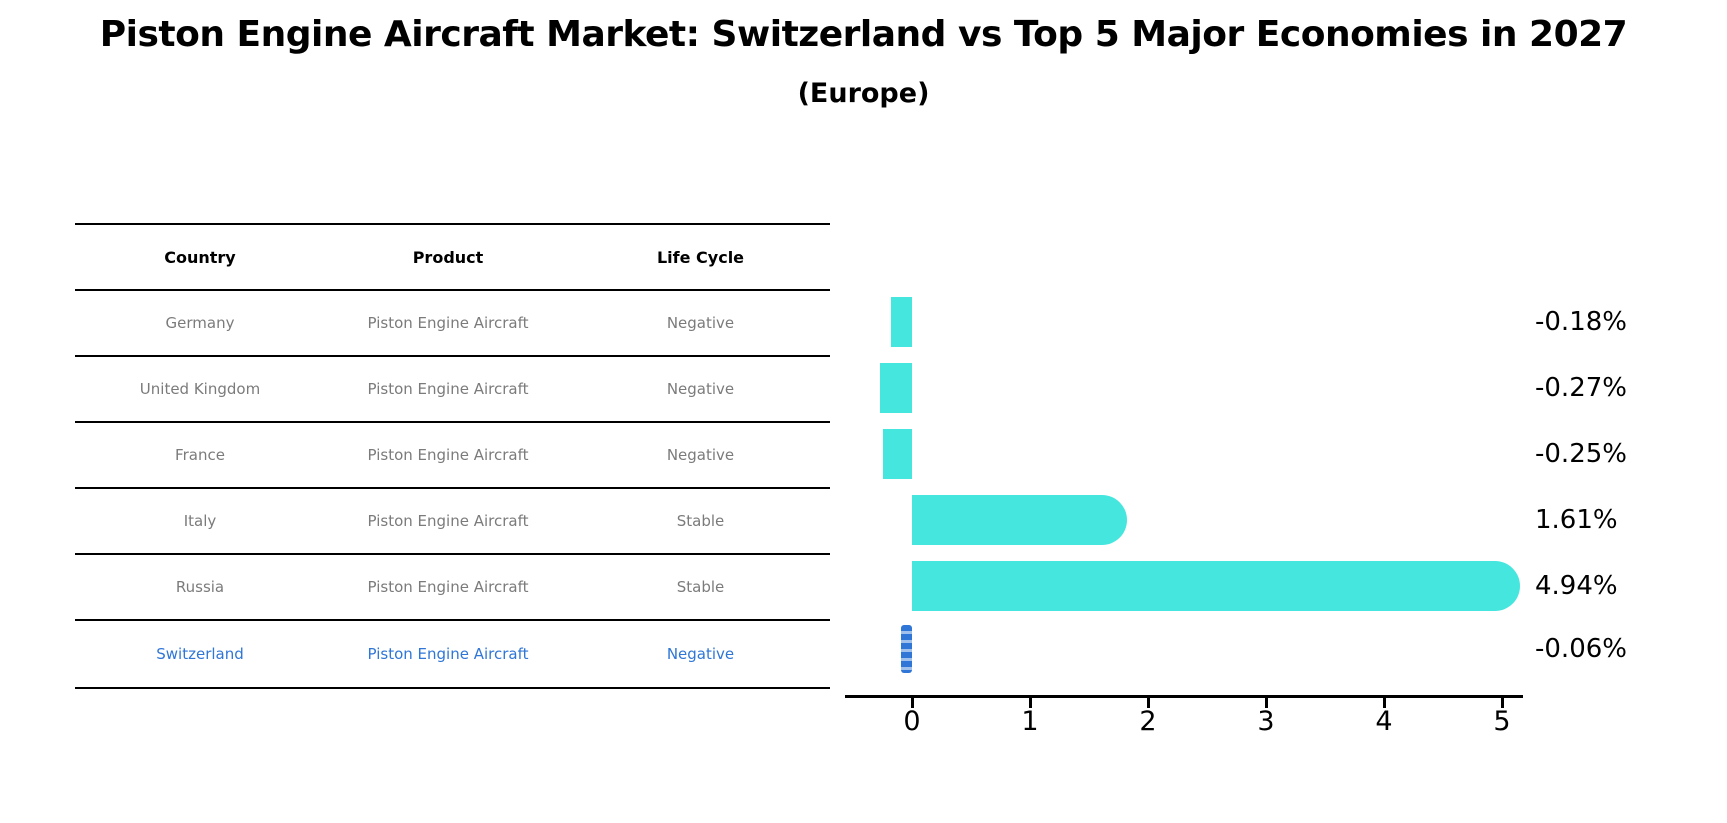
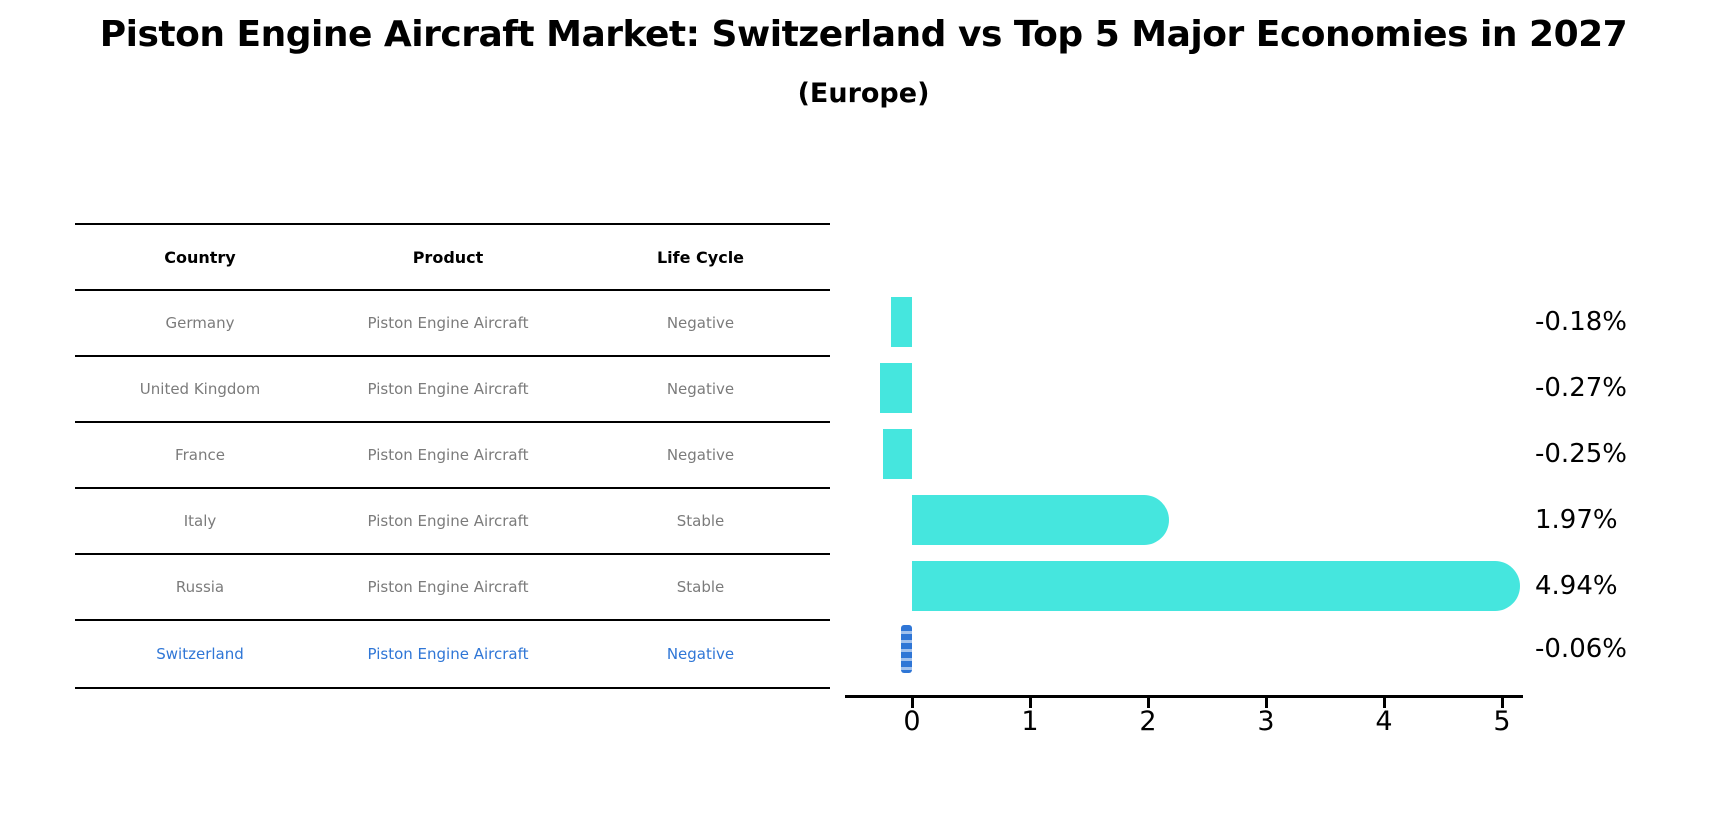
Italy: 1.61% -> 1.97%
